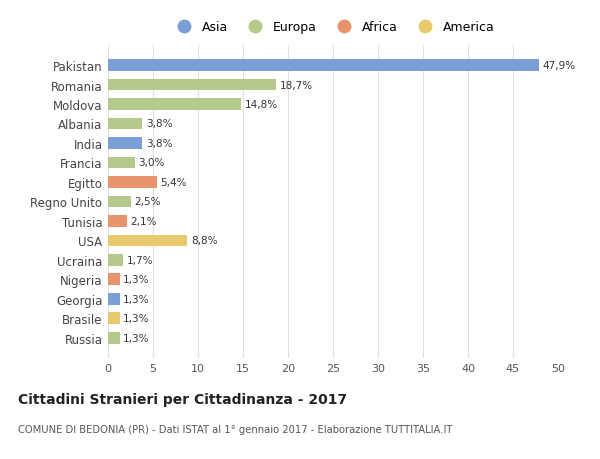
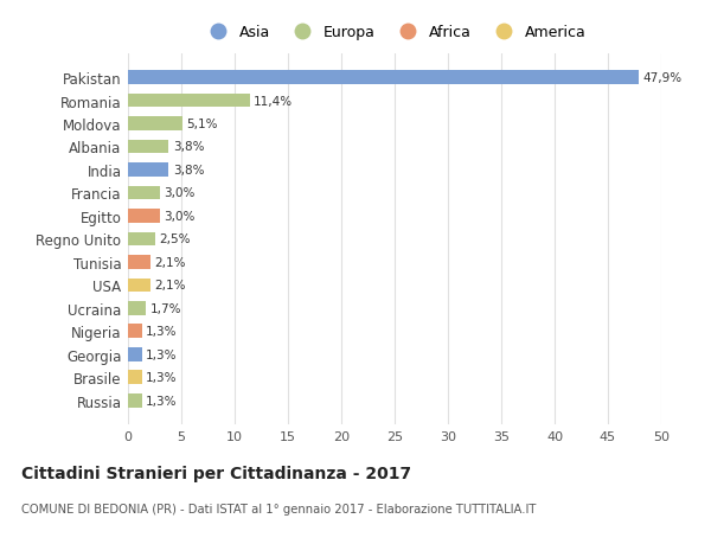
Romania: 18,7% -> 11,4%
Moldova: 14,8% -> 5,1%
Egitto: 5,4% -> 3,0%
USA: 8,8% -> 2,1%
